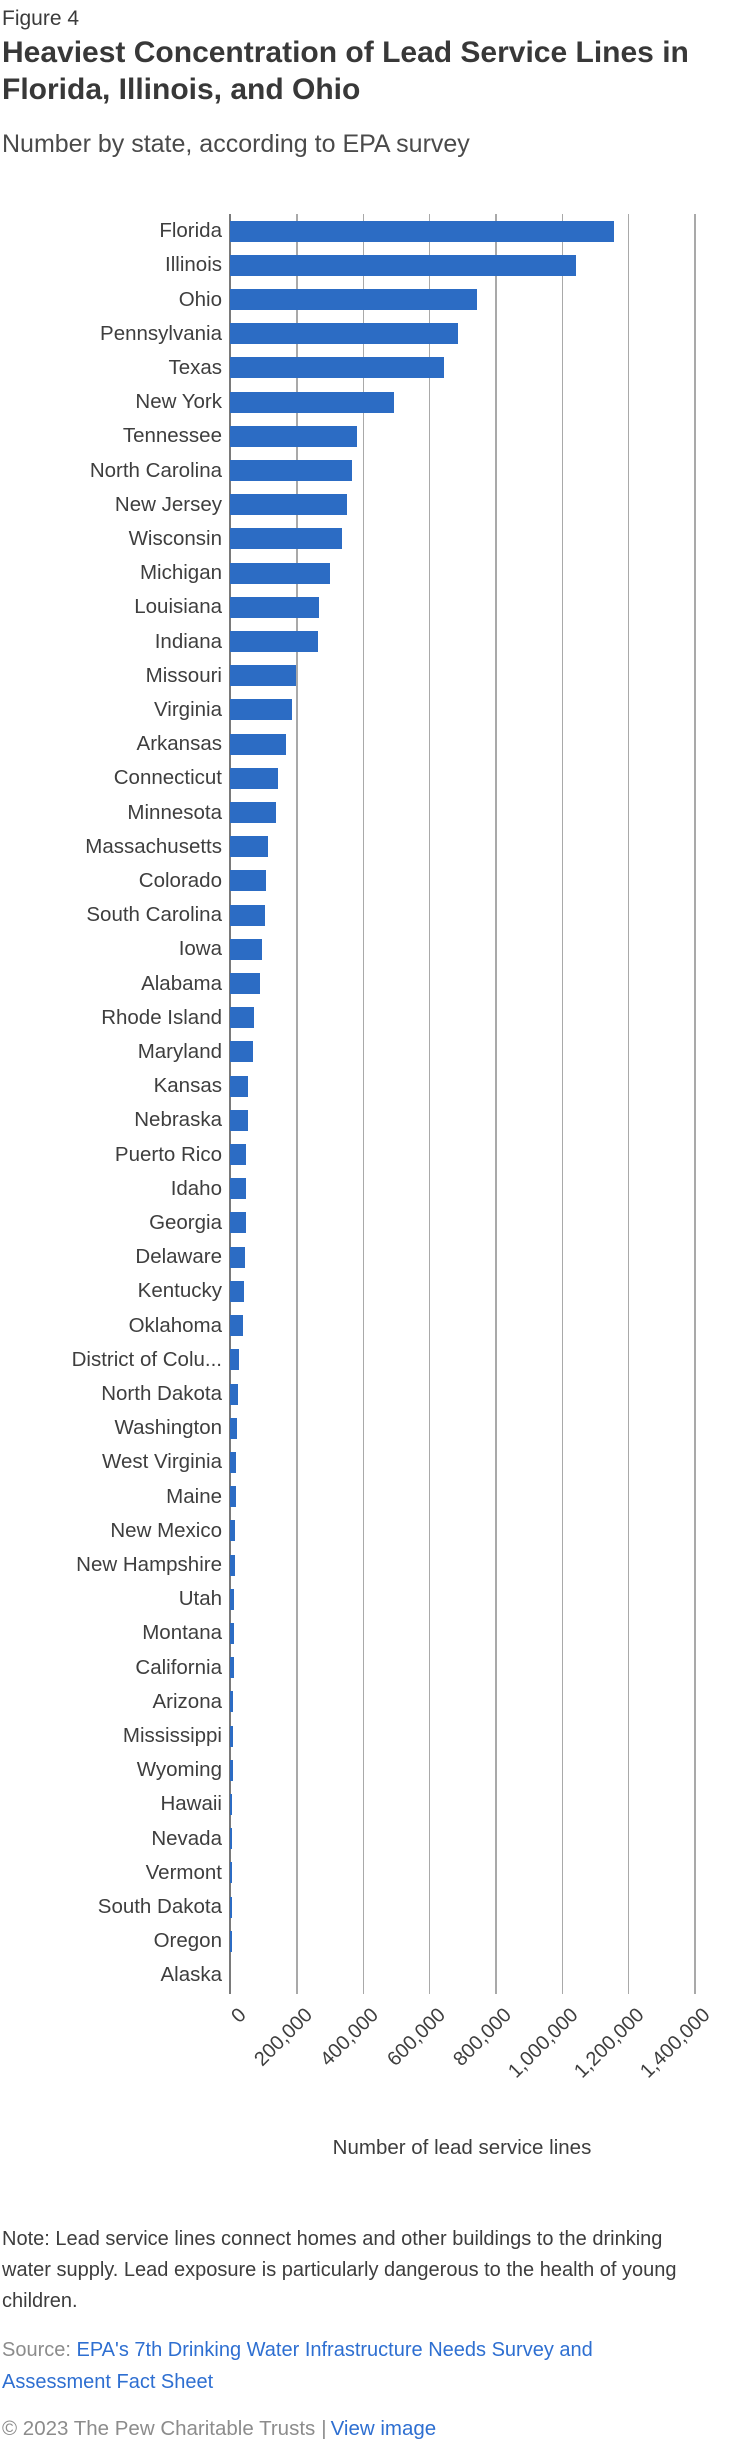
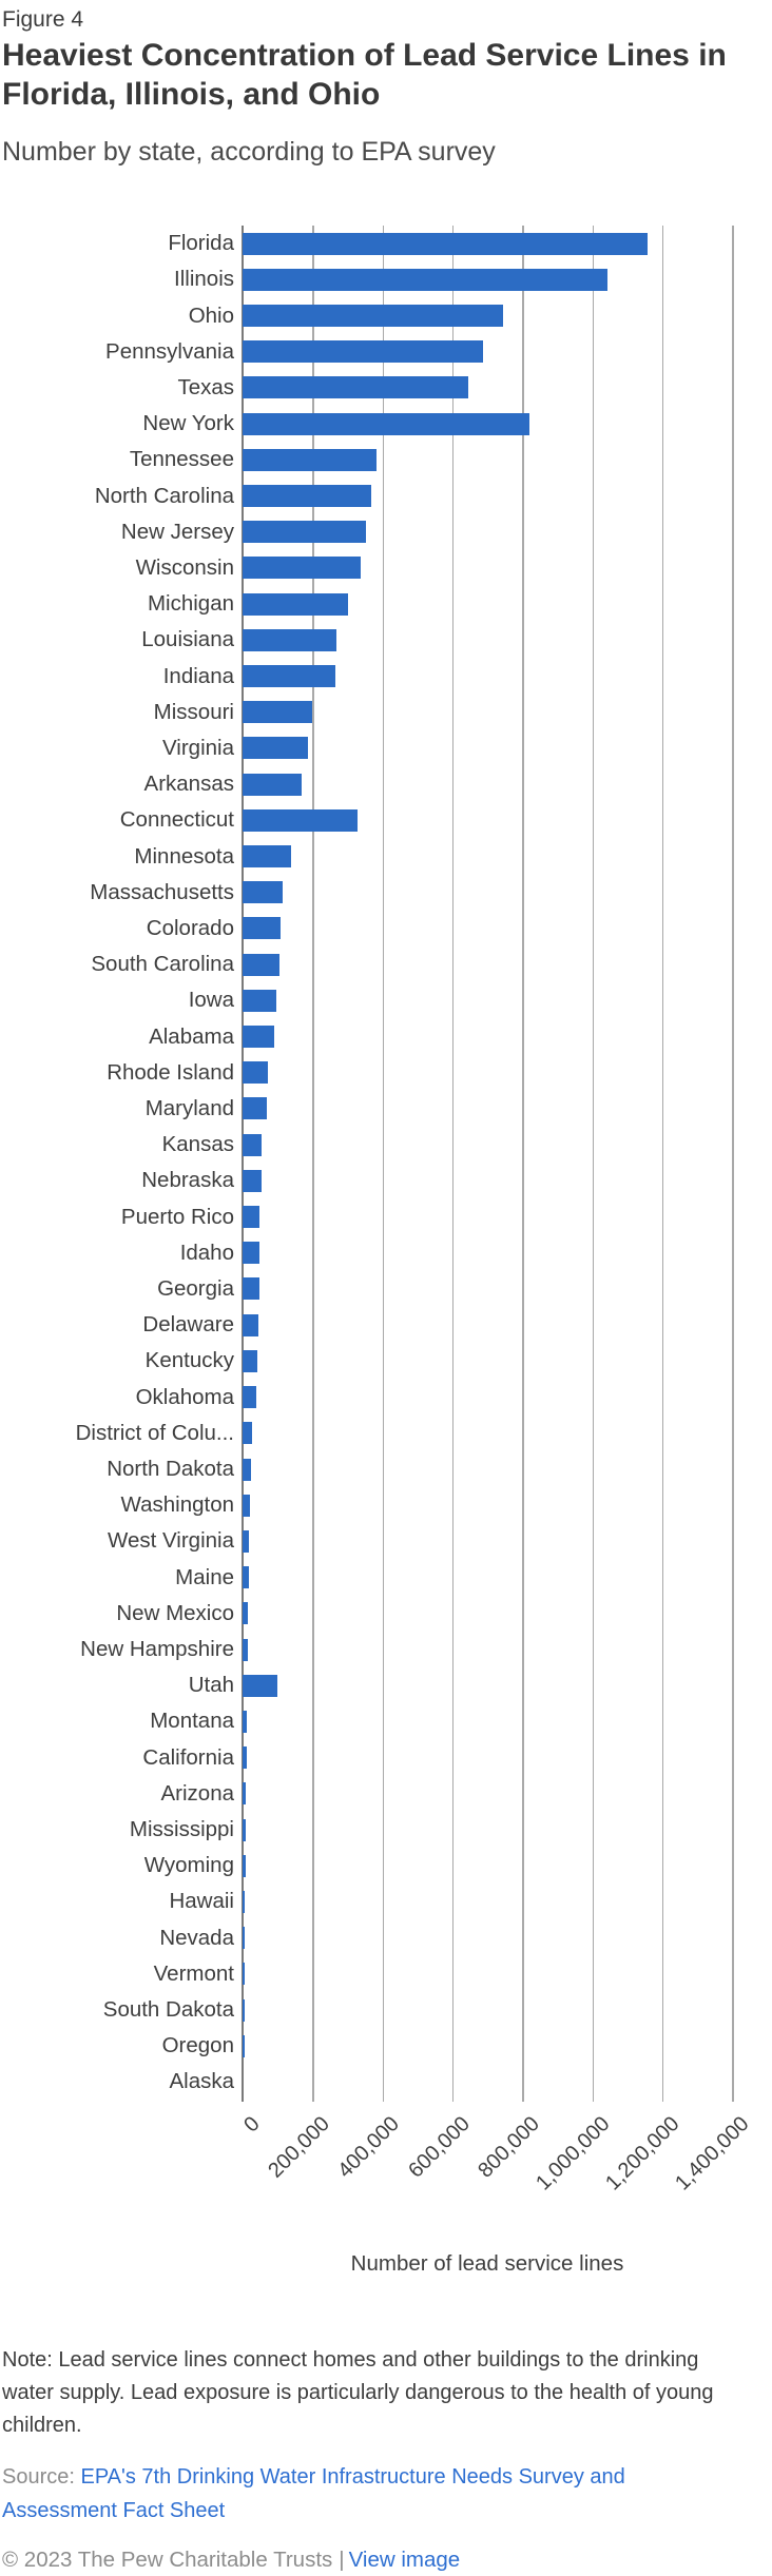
New York: 490000 -> 820000
Connecticut: 140000 -> 330000
Utah: 10000 -> 100000
